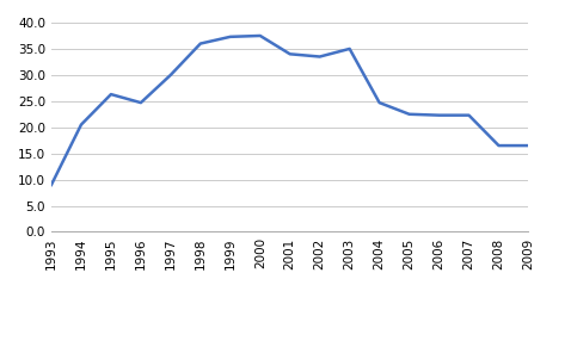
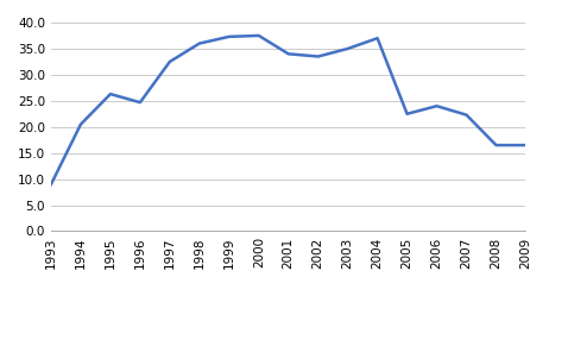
1997: 30.0 -> 32.5
2004: 24.7 -> 37.0
2006: 22.3 -> 24.0
